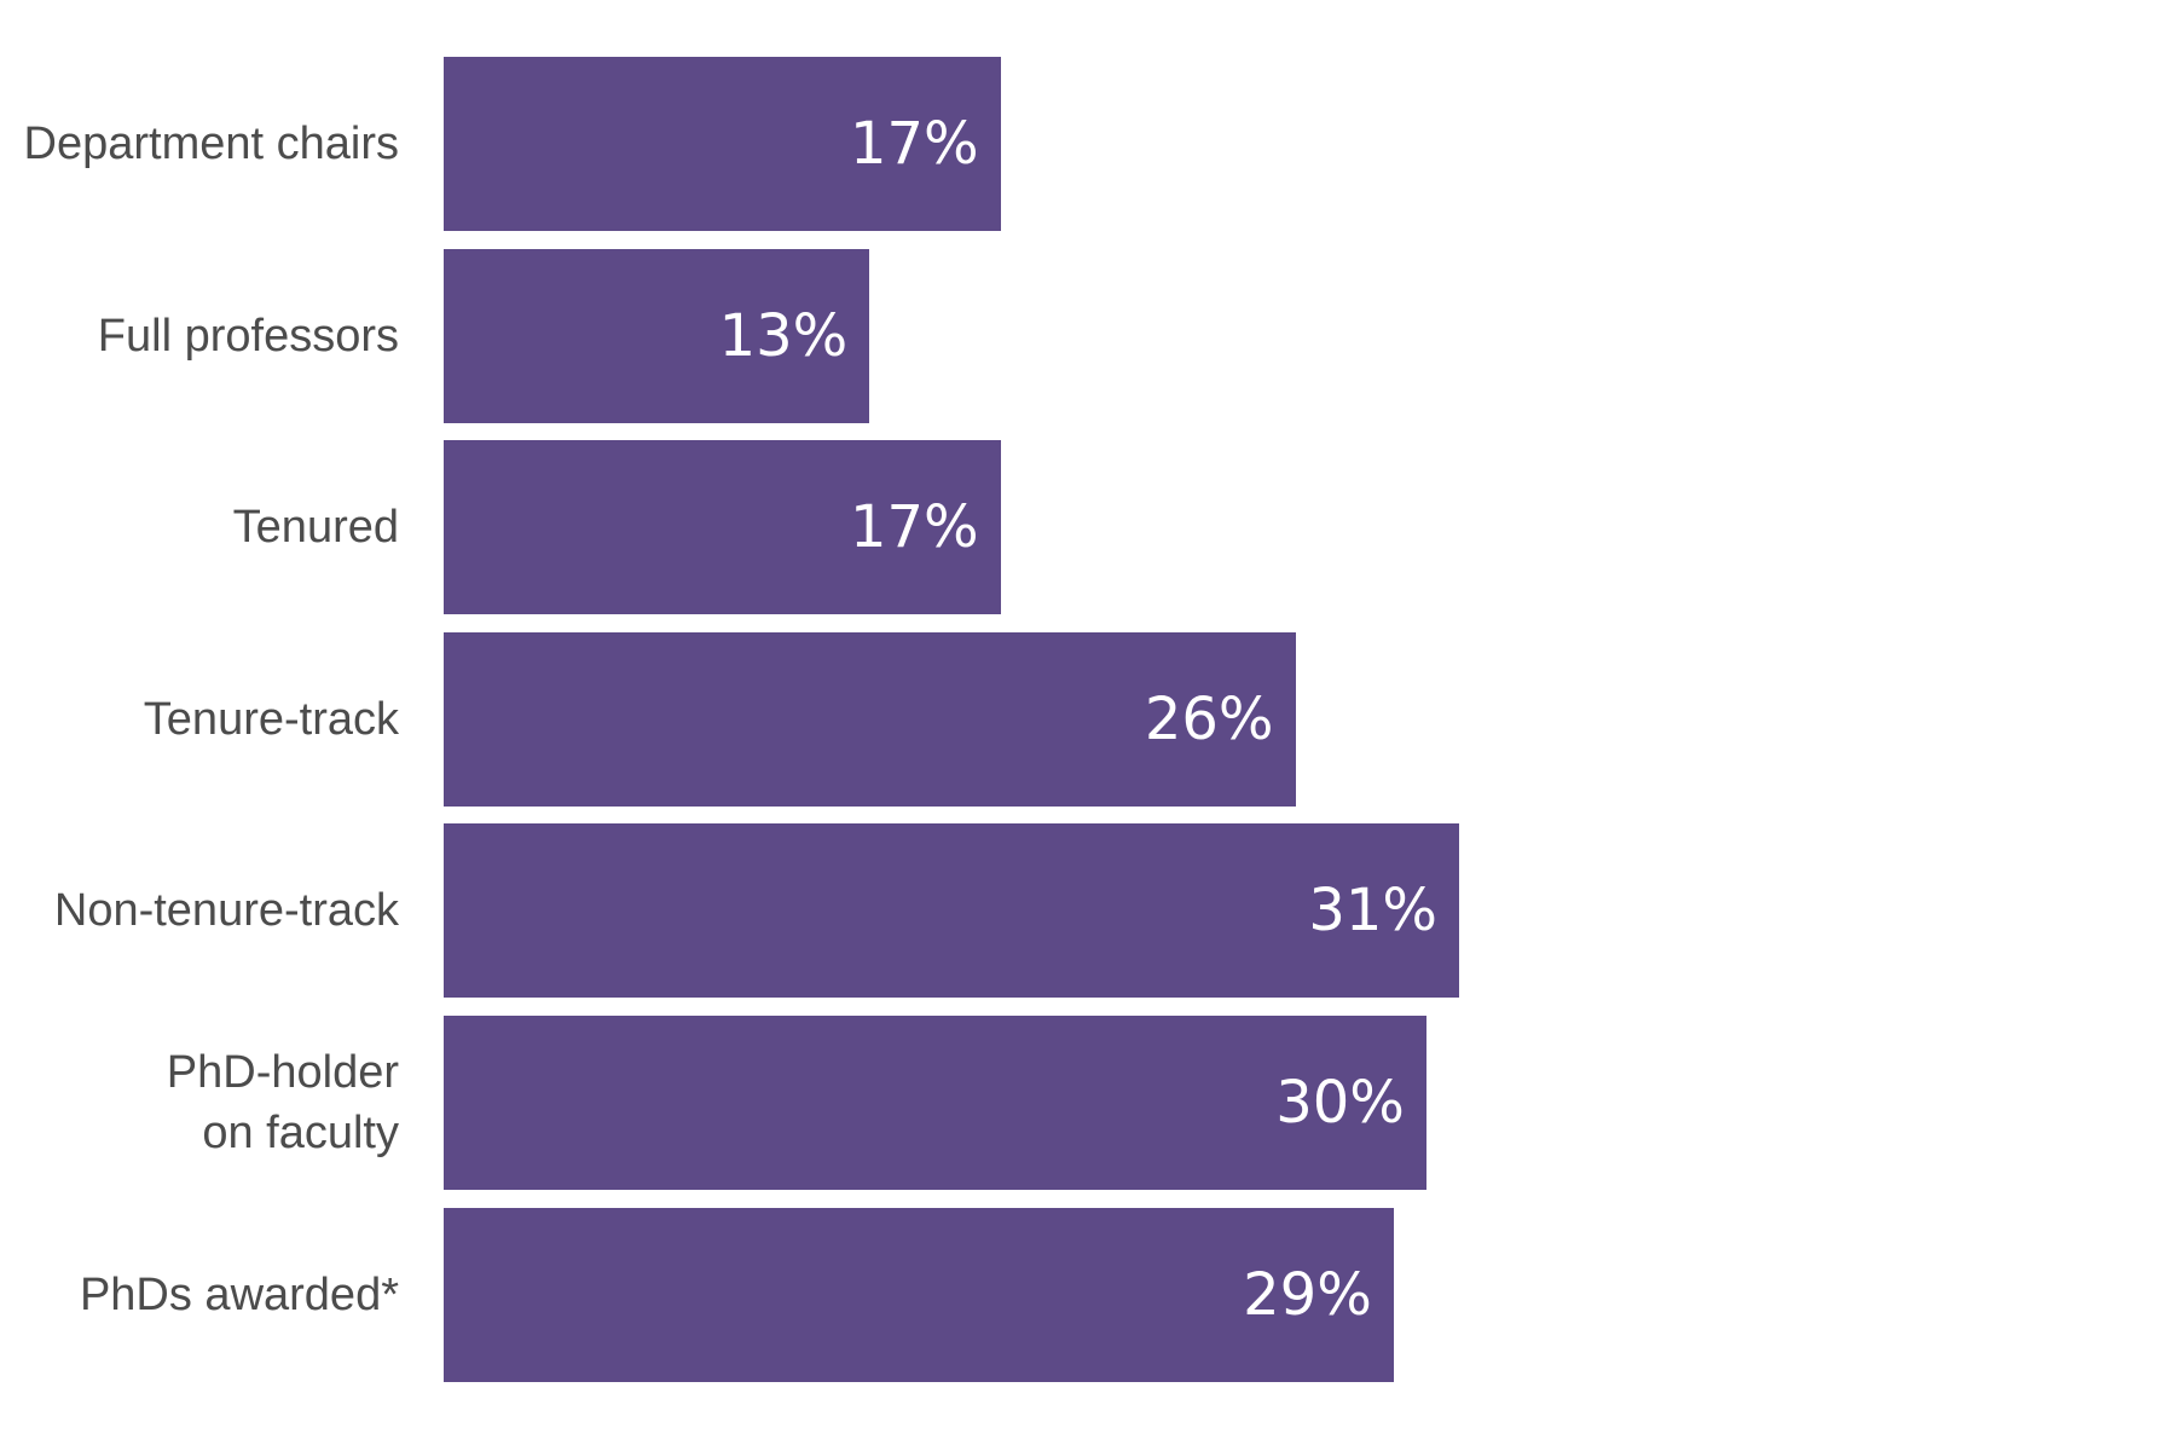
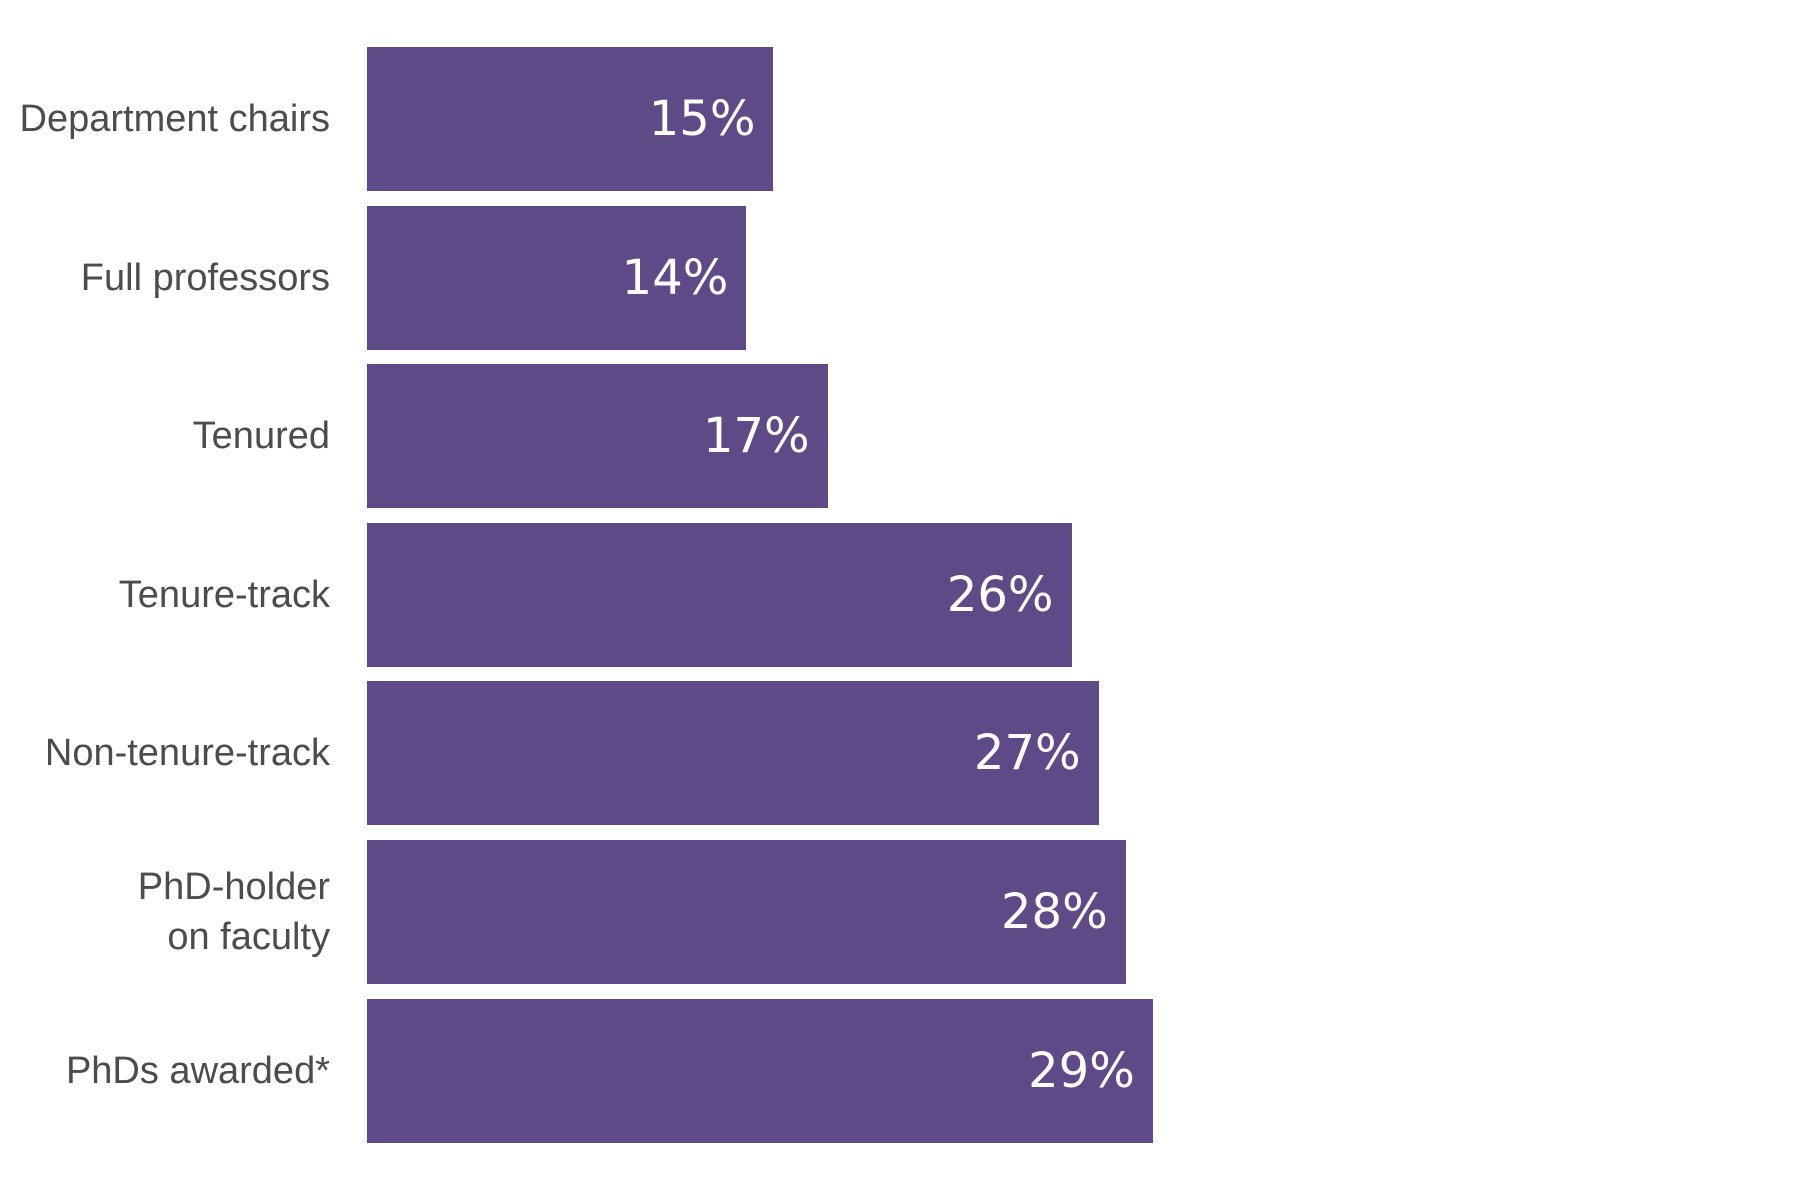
Department chairs: 17% -> 15%
Full professors: 13% -> 14%
Non-tenure-track: 31% -> 27%
PhD-holder on faculty: 30% -> 28%
